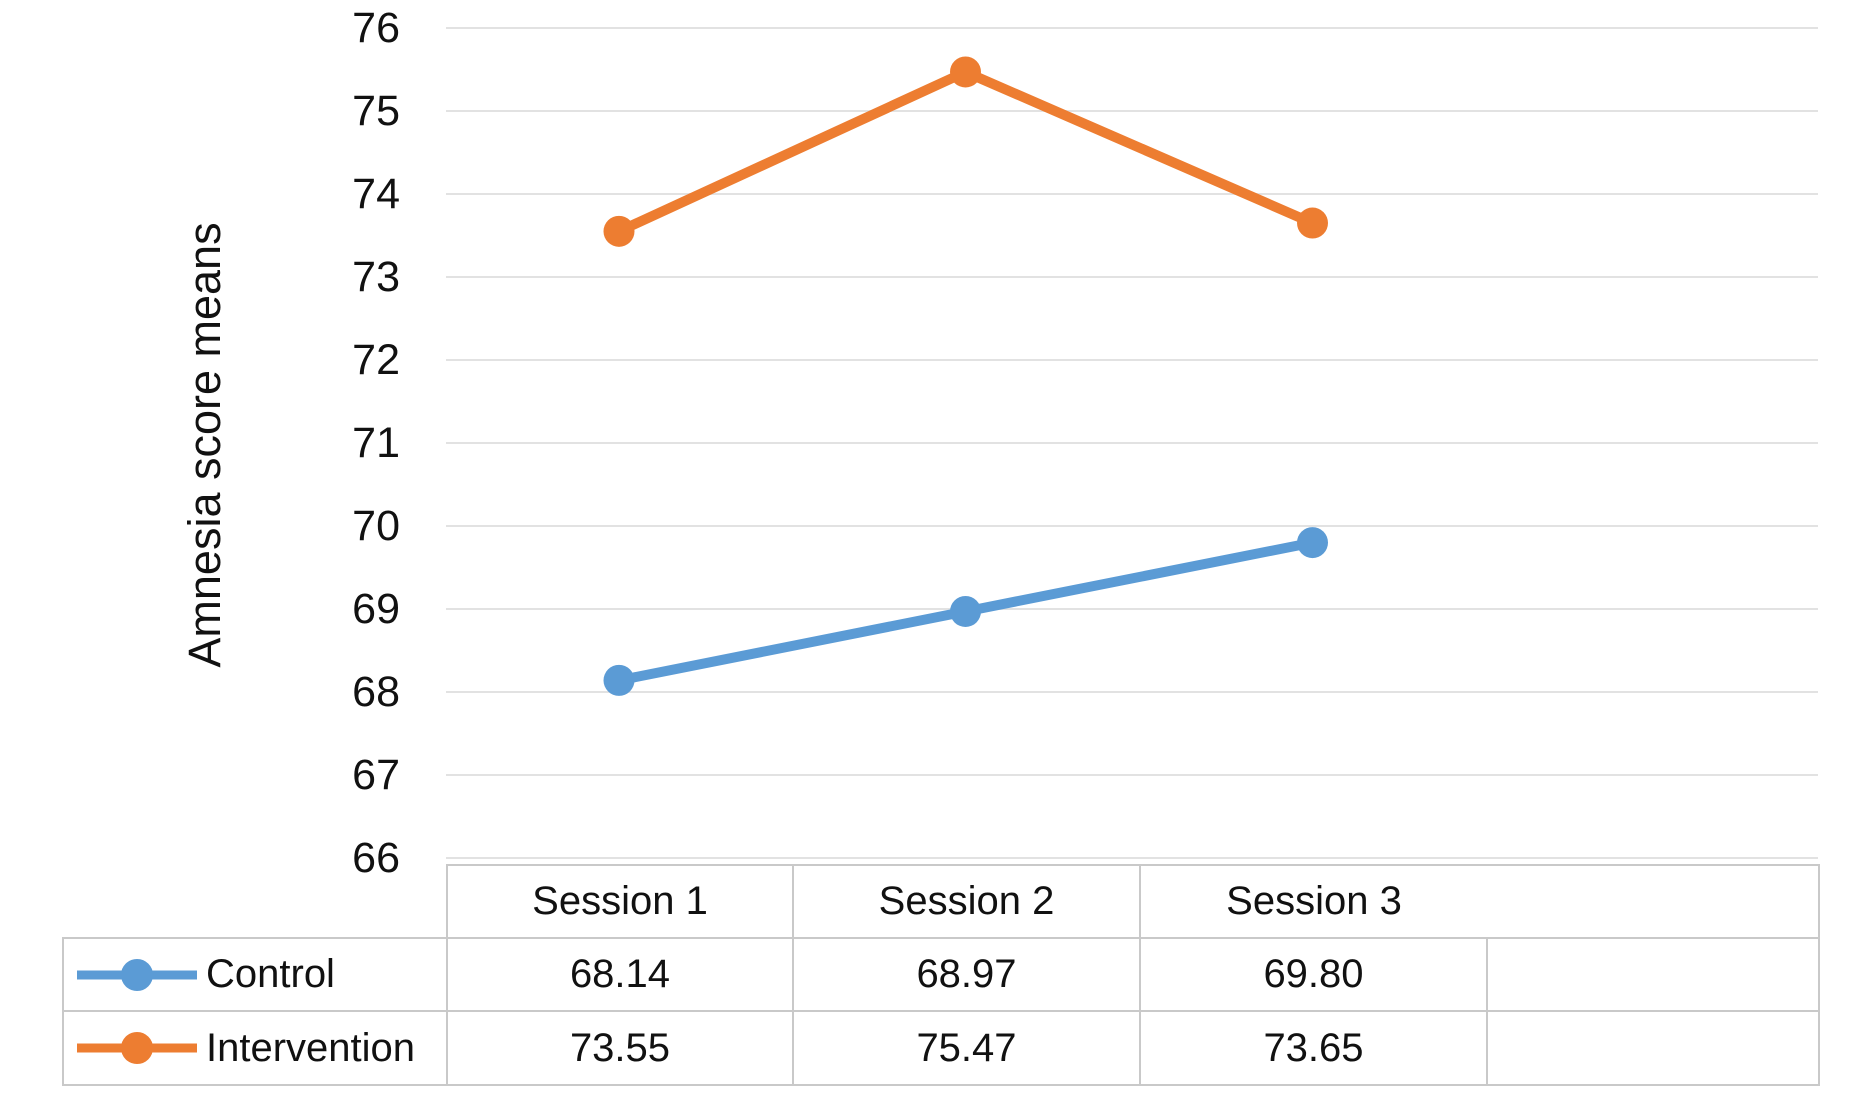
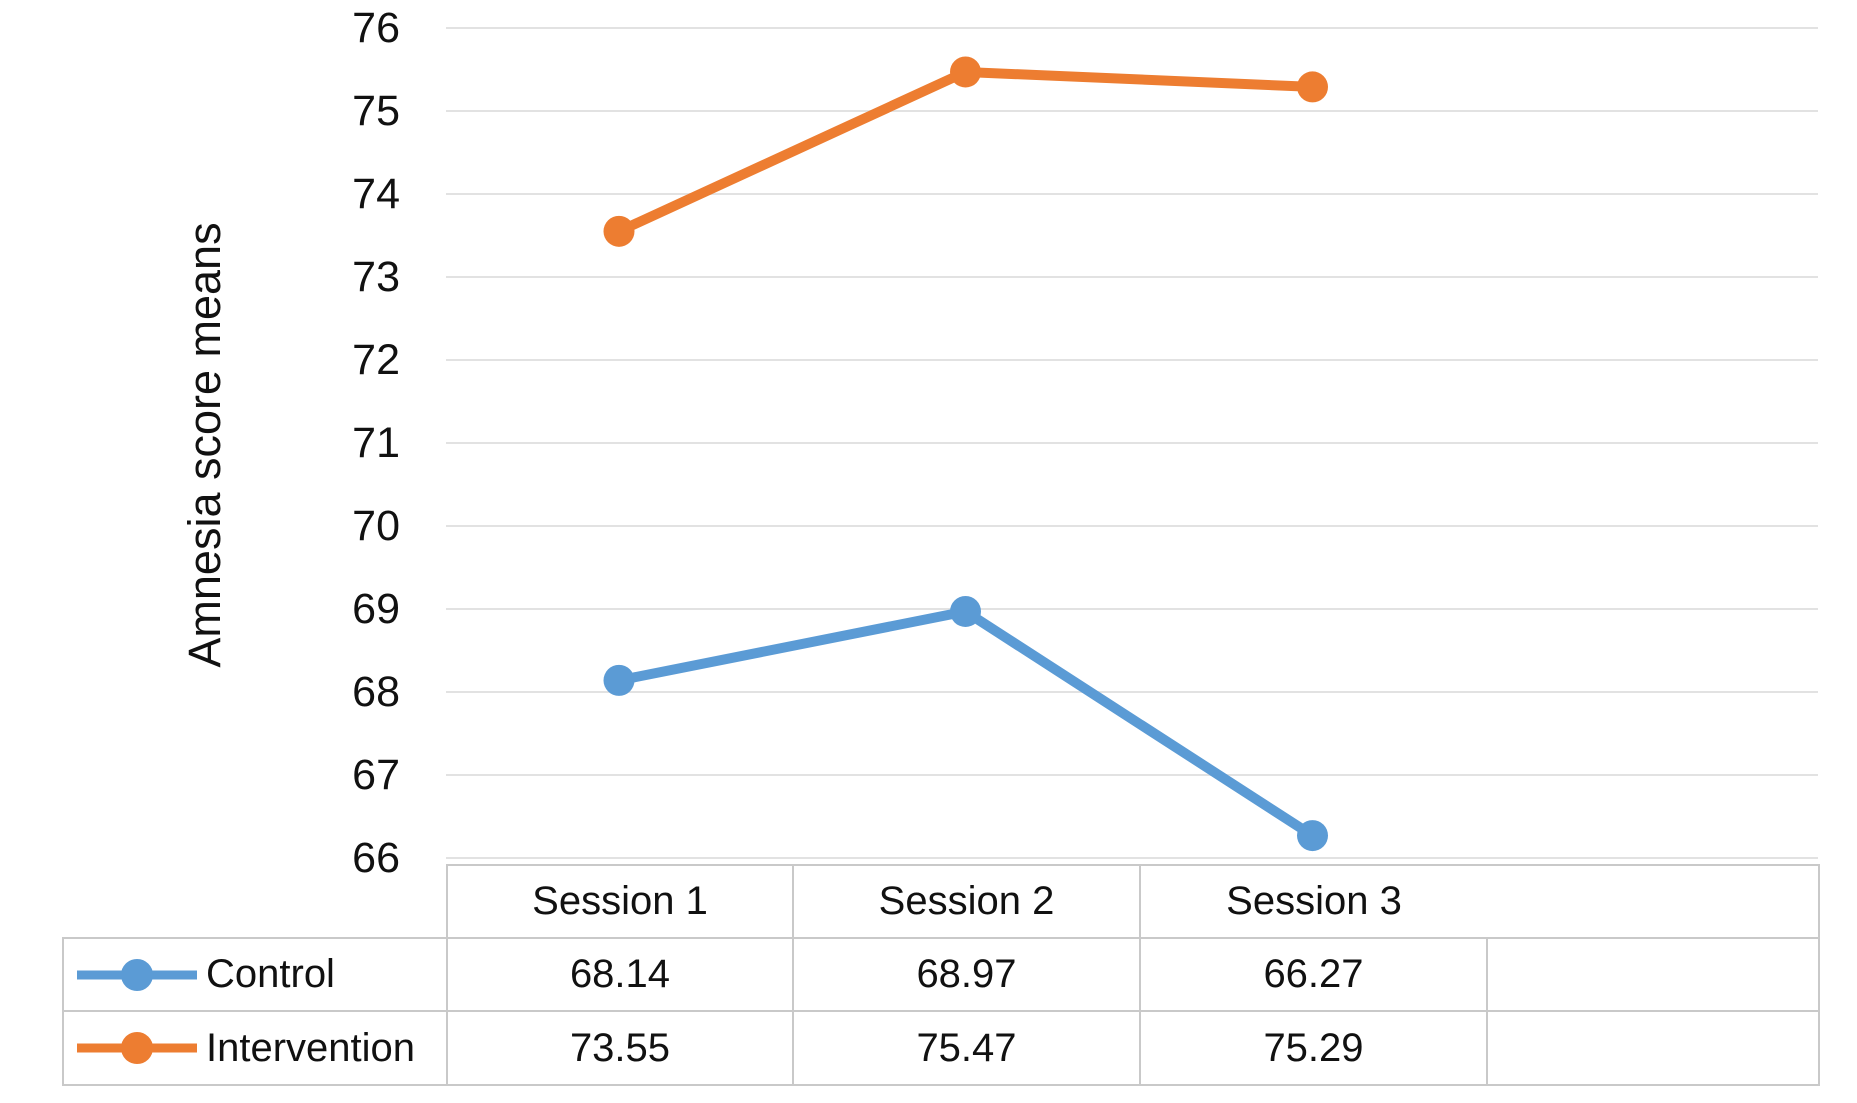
Control/Session 3: 69.80 -> 66.27
Intervention/Session 3: 73.65 -> 75.29
